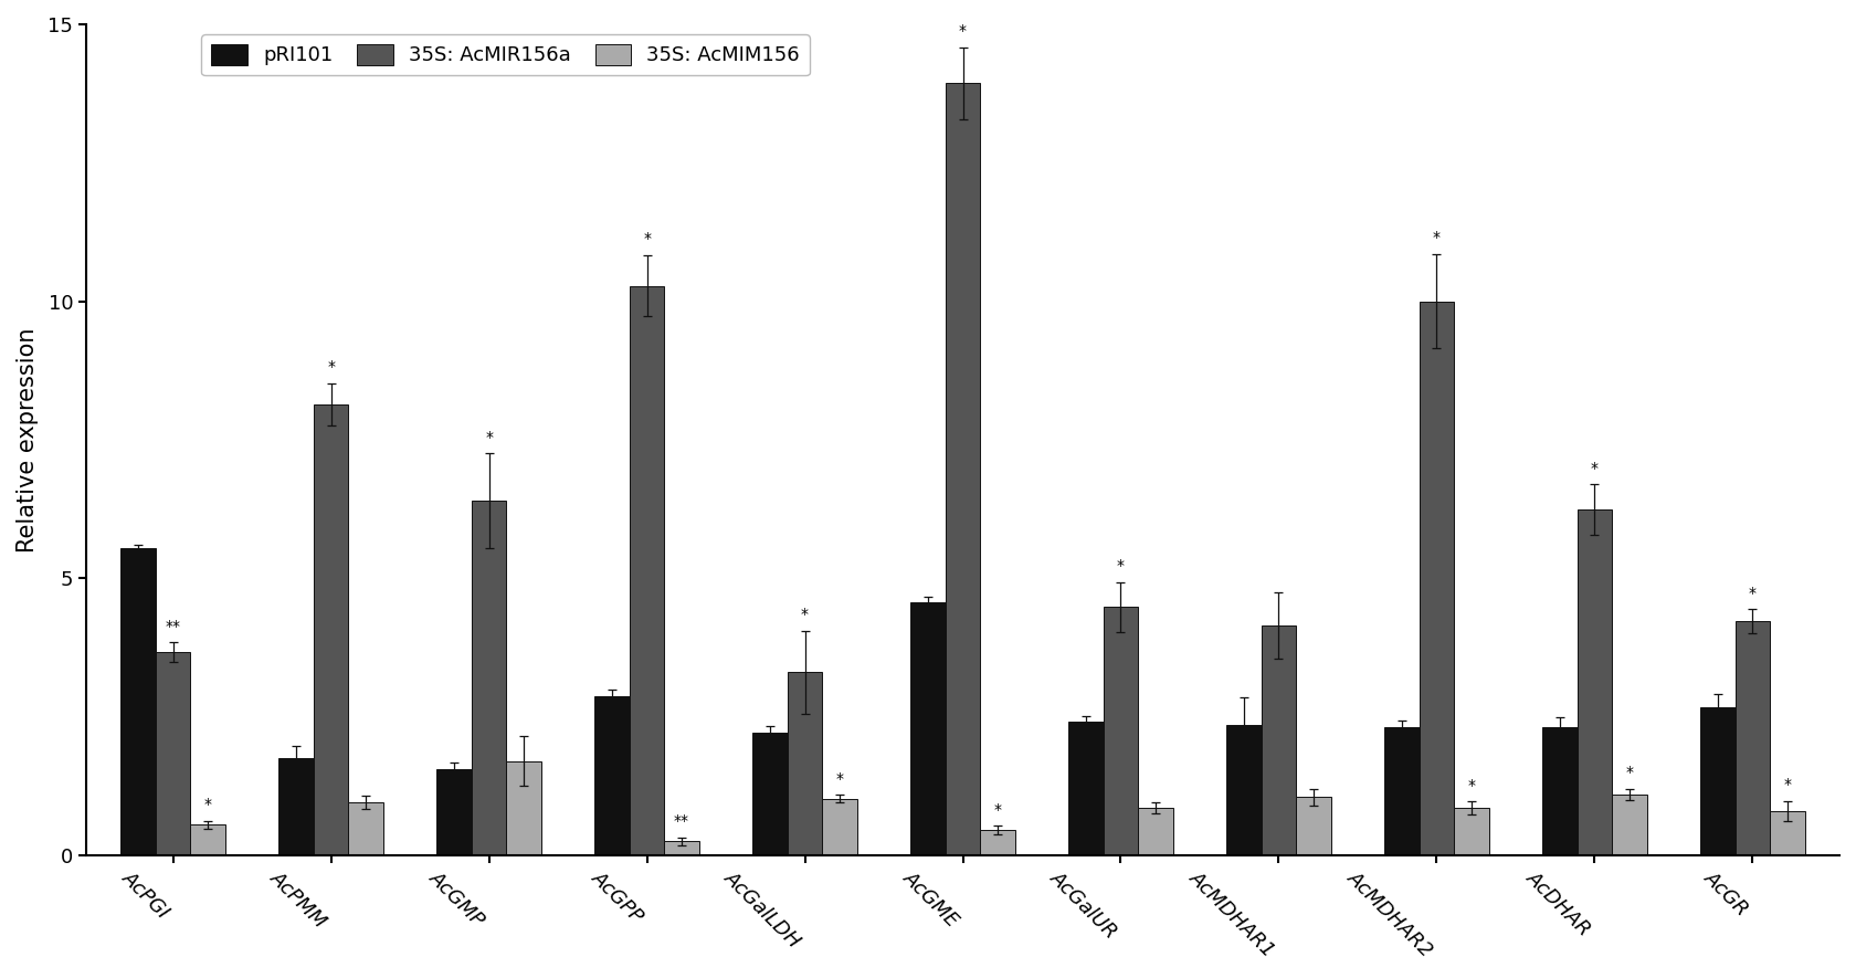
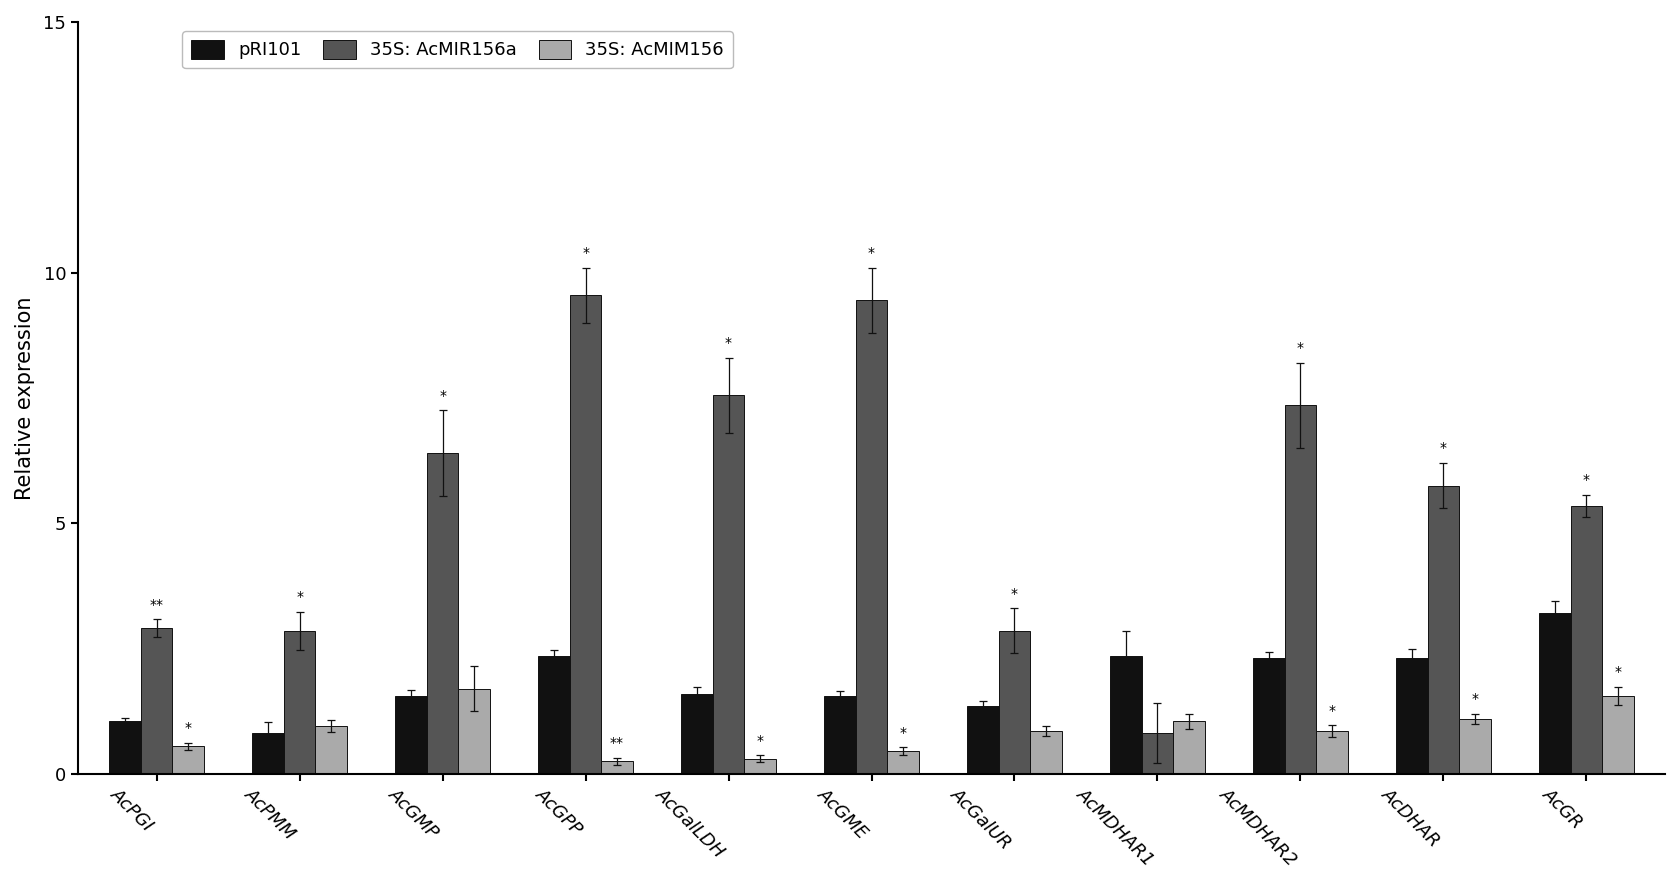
pRI101/AcPGI: 5.54 -> 1.05
35S: AcMIR156a/AcPGI: 3.66 -> 2.90
pRI101/AcPMM: 1.74 -> 0.82
35S: AcMIR156a/AcPMM: 8.14 -> 2.85
pRI101/AcGPP: 2.86 -> 2.35
35S: AcMIR156a/AcGPP: 10.28 -> 9.55
pRI101/AcGalLDH: 2.20 -> 1.60
35S: AcMIR156a/AcGalLDH: 3.30 -> 7.55
35S: AcMIM156/AcGalLDH: 1.02 -> 0.30
pRI101/AcGME: 4.56 -> 1.55
35S: AcMIR156a/AcGME: 13.94 -> 9.45
pRI101/AcGalUR: 2.40 -> 1.35
35S: AcMIR156a/AcGalUR: 4.48 -> 2.85
35S: AcMIR156a/AcMDHAR1: 4.14 -> 0.82
35S: AcMIR156a/AcMDHAR2: 10.00 -> 7.35
35S: AcMIR156a/AcDHAR: 6.24 -> 5.75
pRI101/AcGR: 2.66 -> 3.20
35S: AcMIR156a/AcGR: 4.22 -> 5.35
35S: AcMIM156/AcGR: 0.80 -> 1.55
